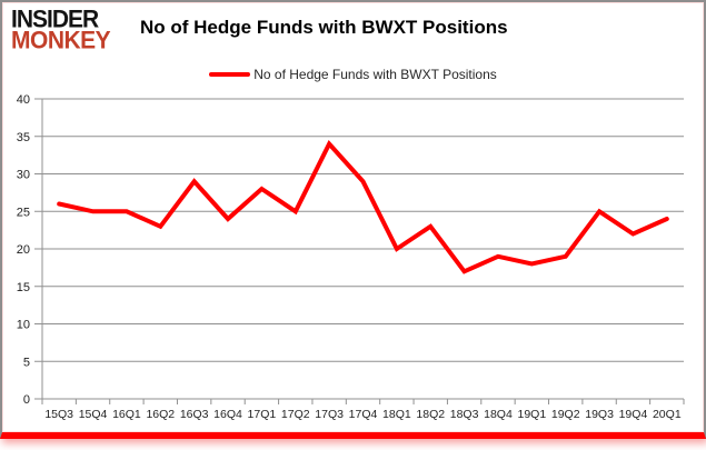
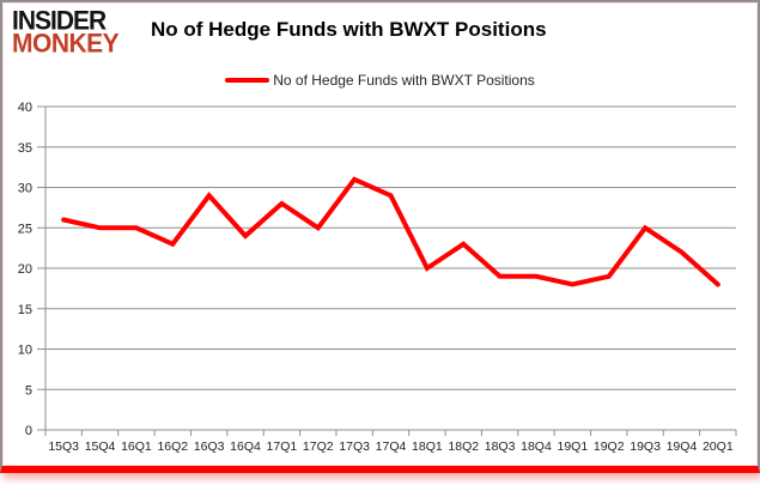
17Q3: 34 -> 31
18Q3: 17 -> 19
20Q1: 24 -> 18
